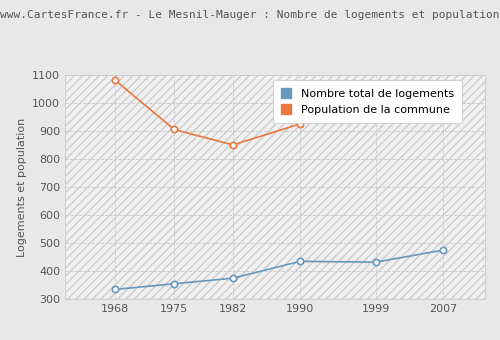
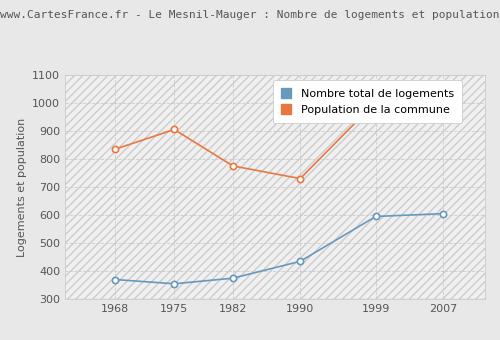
Nombre total de logements/1968: 335 -> 370
Population de la commune/1968: 1080 -> 835
Population de la commune/1982: 850 -> 775
Population de la commune/1990: 925 -> 730
Nombre total de logements/1999: 432 -> 595
Nombre total de logements/2007: 475 -> 605
